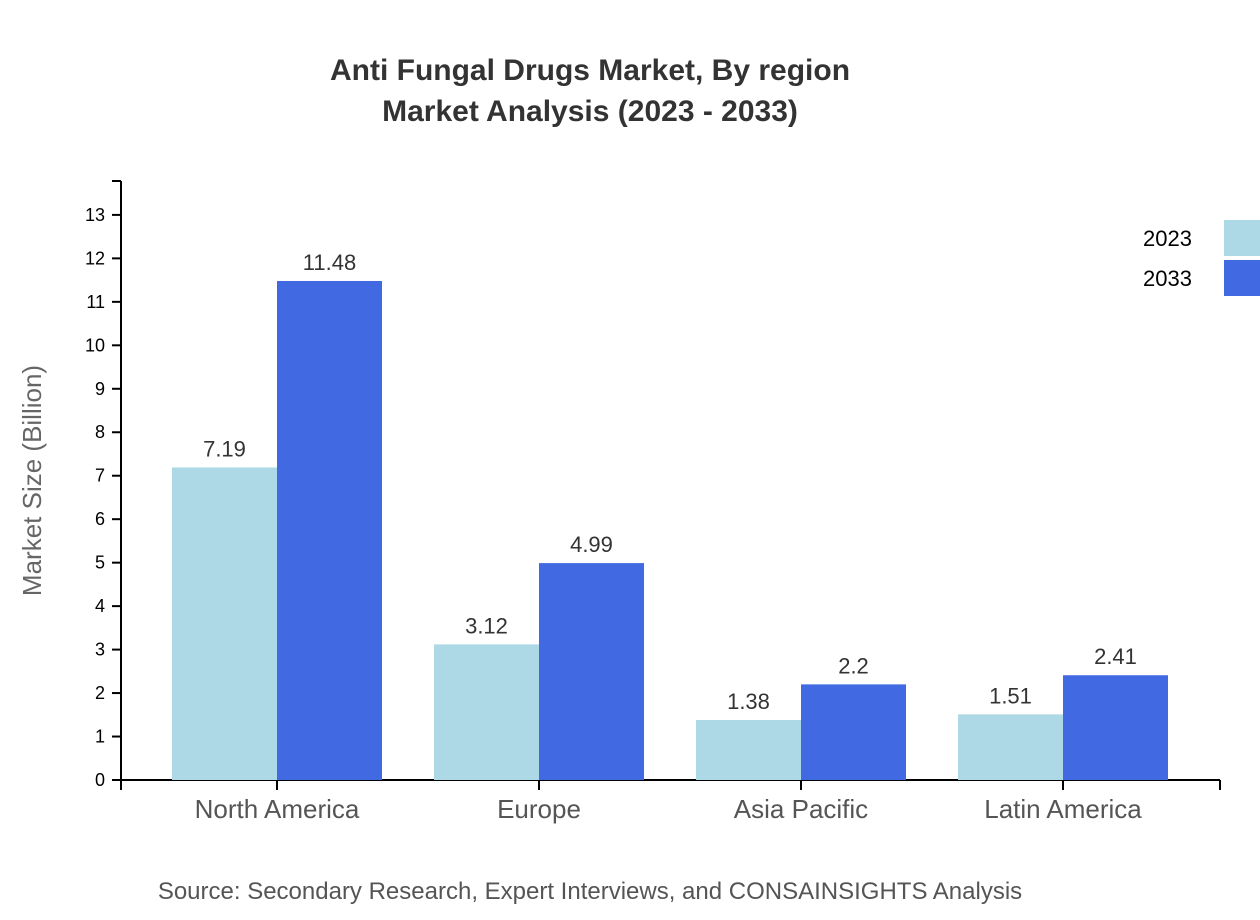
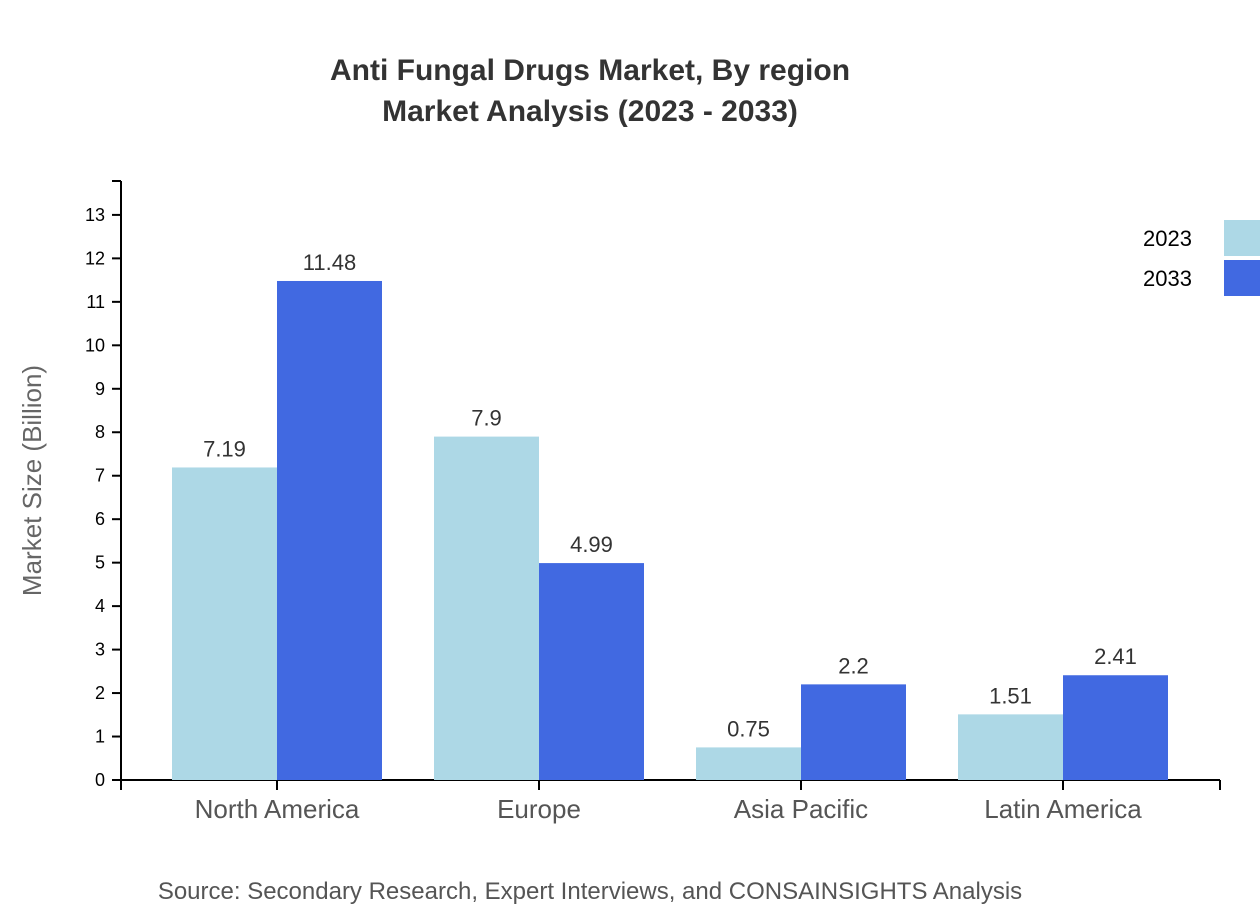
2023/Europe: 3.12 -> 7.9
2023/Asia Pacific: 1.38 -> 0.75
